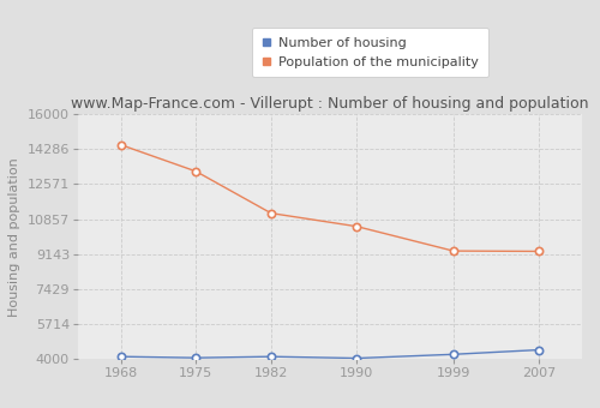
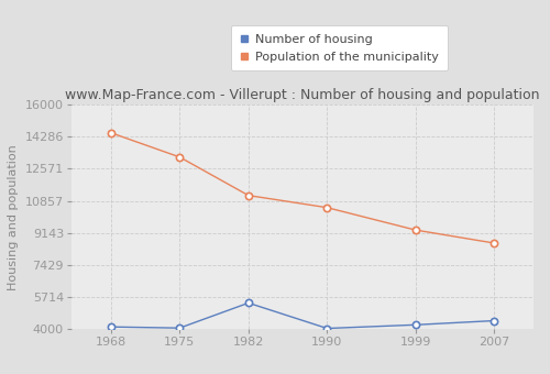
Number of housing/1982: 4100 -> 5400
Population of the municipality/2007: 9300 -> 8600
